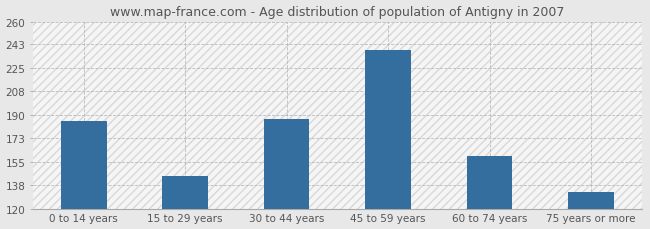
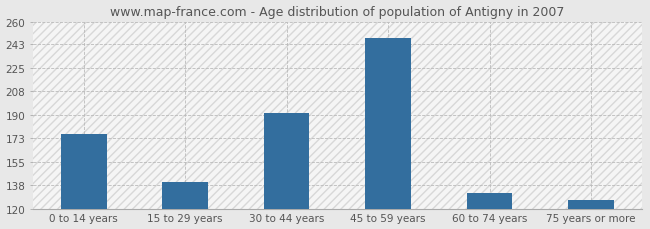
0 to 14 years: 186 -> 176
15 to 29 years: 145 -> 140
30 to 44 years: 187 -> 192
45 to 59 years: 239 -> 248
60 to 74 years: 160 -> 132
75 years or more: 133 -> 127
